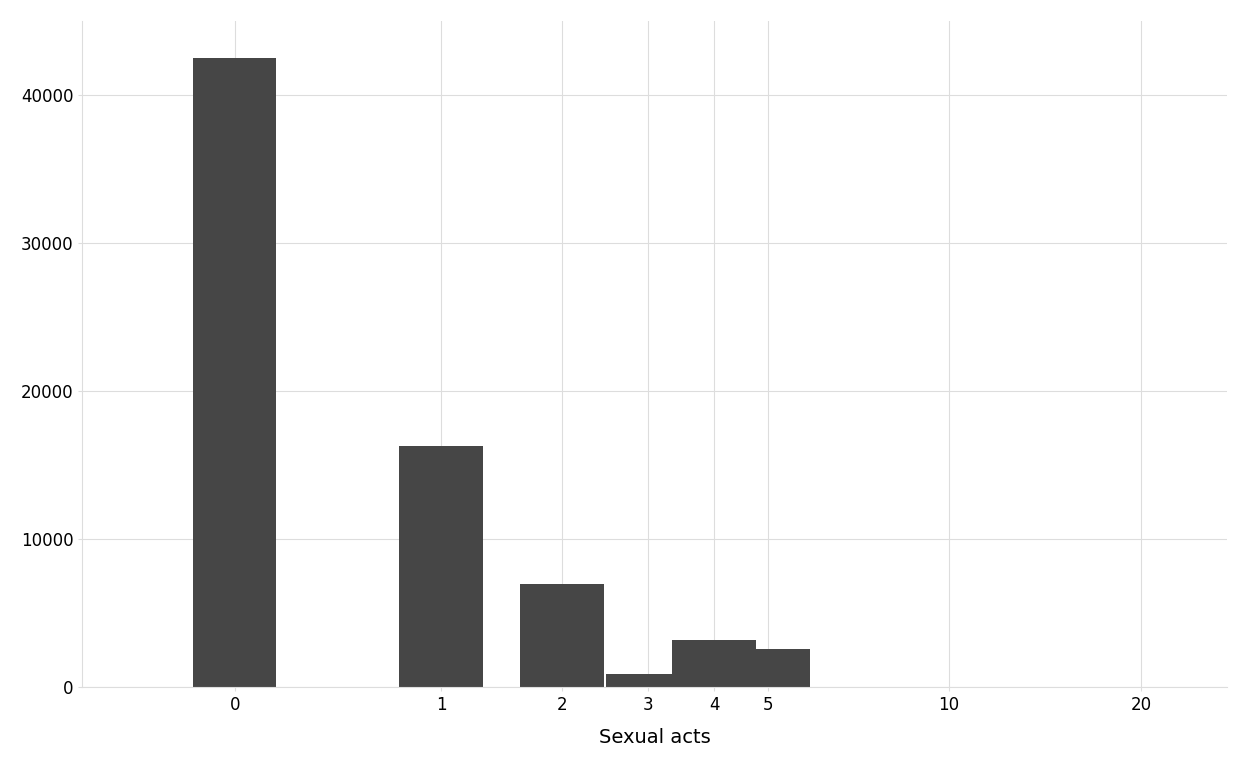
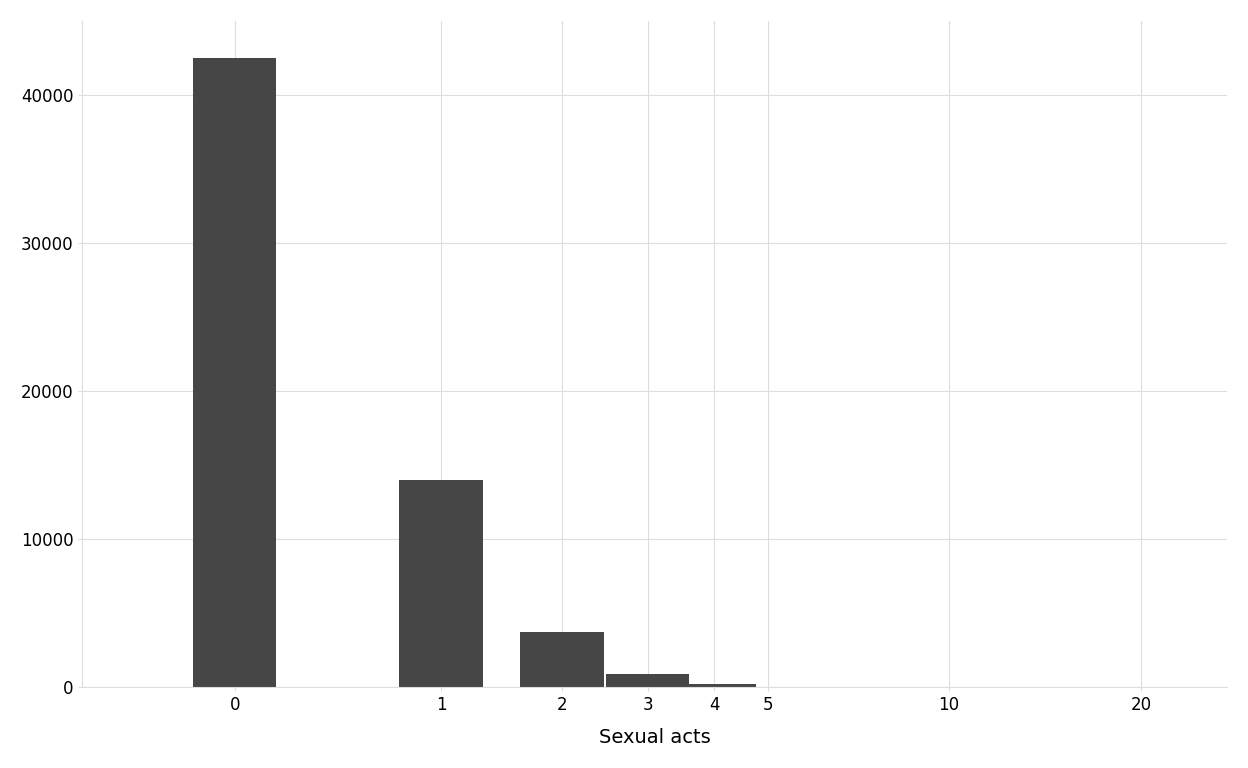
1: 16300 -> 14000
2: 7000 -> 3700
4: 3200 -> 200
5: 2600 -> 0
